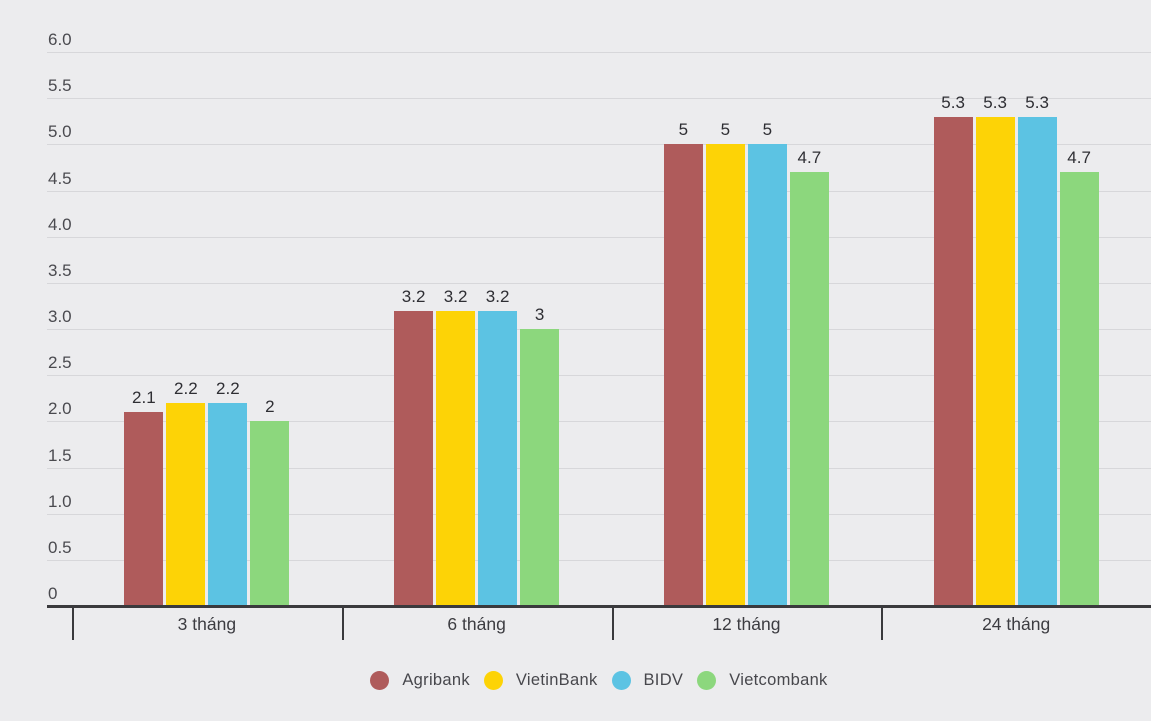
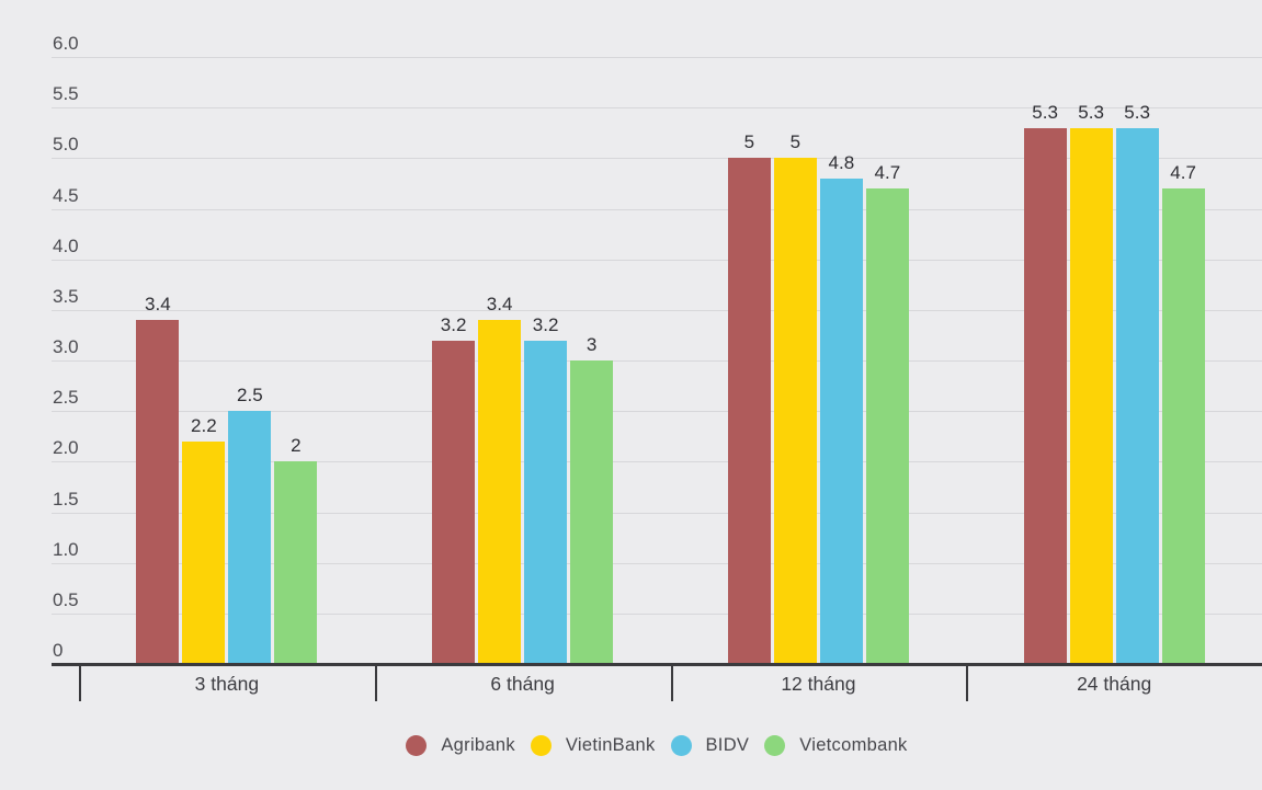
Agribank/3 tháng: 2.1 -> 3.4
BIDV/3 tháng: 2.2 -> 2.5
VietinBank/6 tháng: 3.2 -> 3.4
BIDV/12 tháng: 5 -> 4.8
